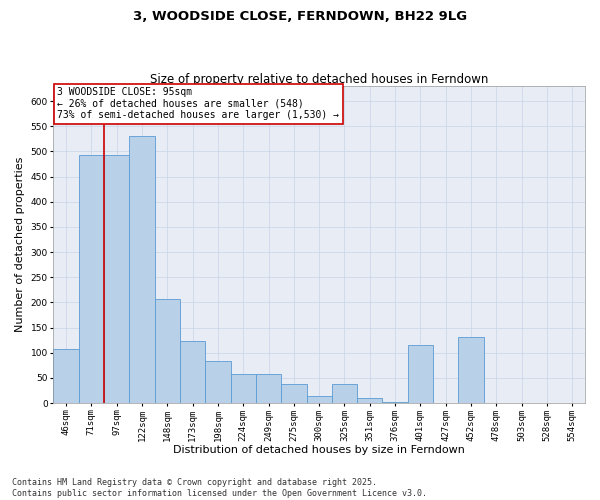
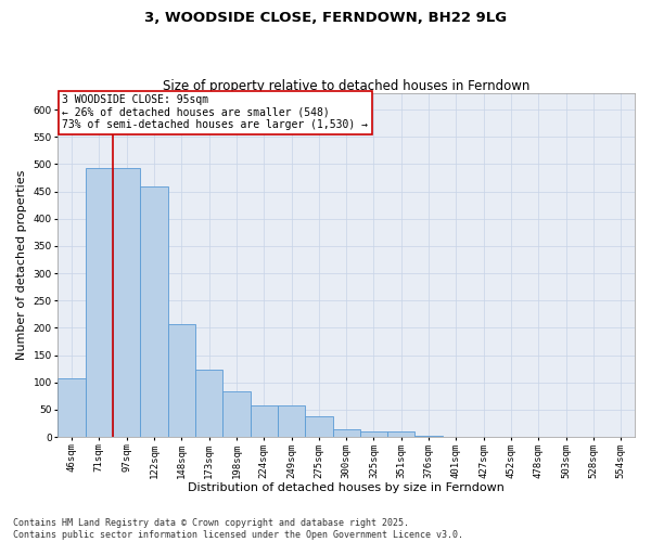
122sqm: 530 -> 460
325sqm: 38 -> 9
401sqm: 116 -> 1
452sqm: 132 -> 1
